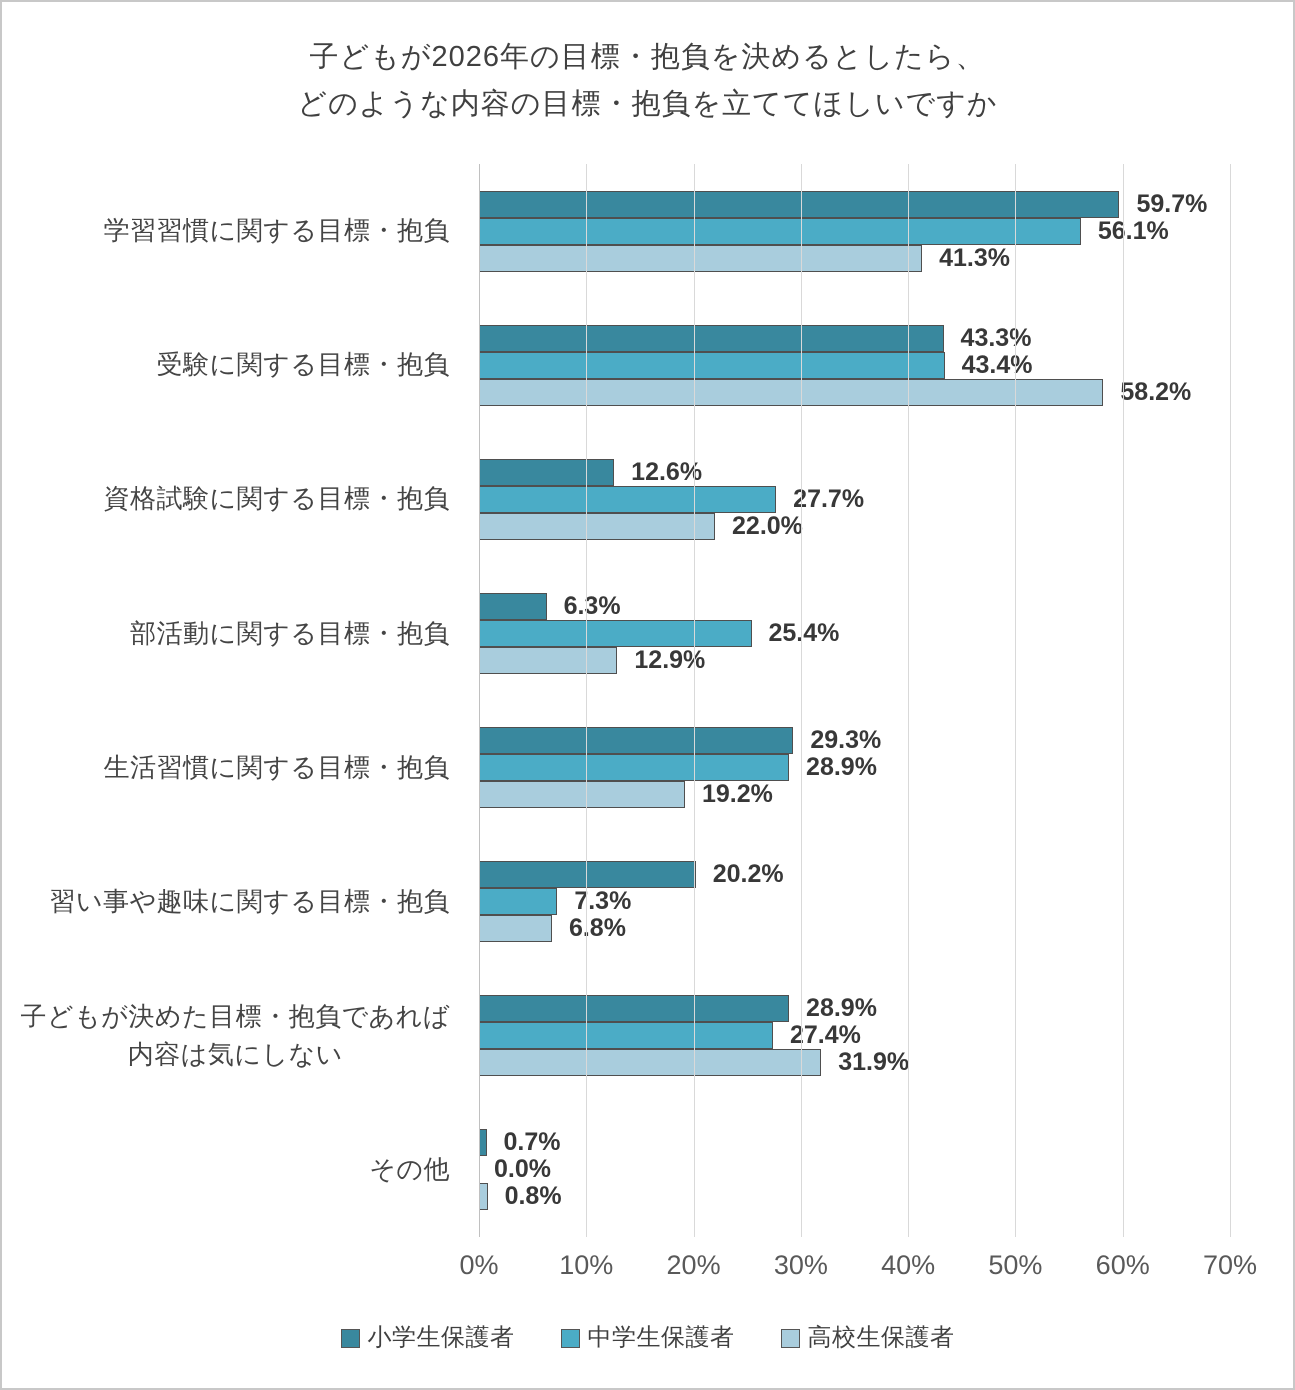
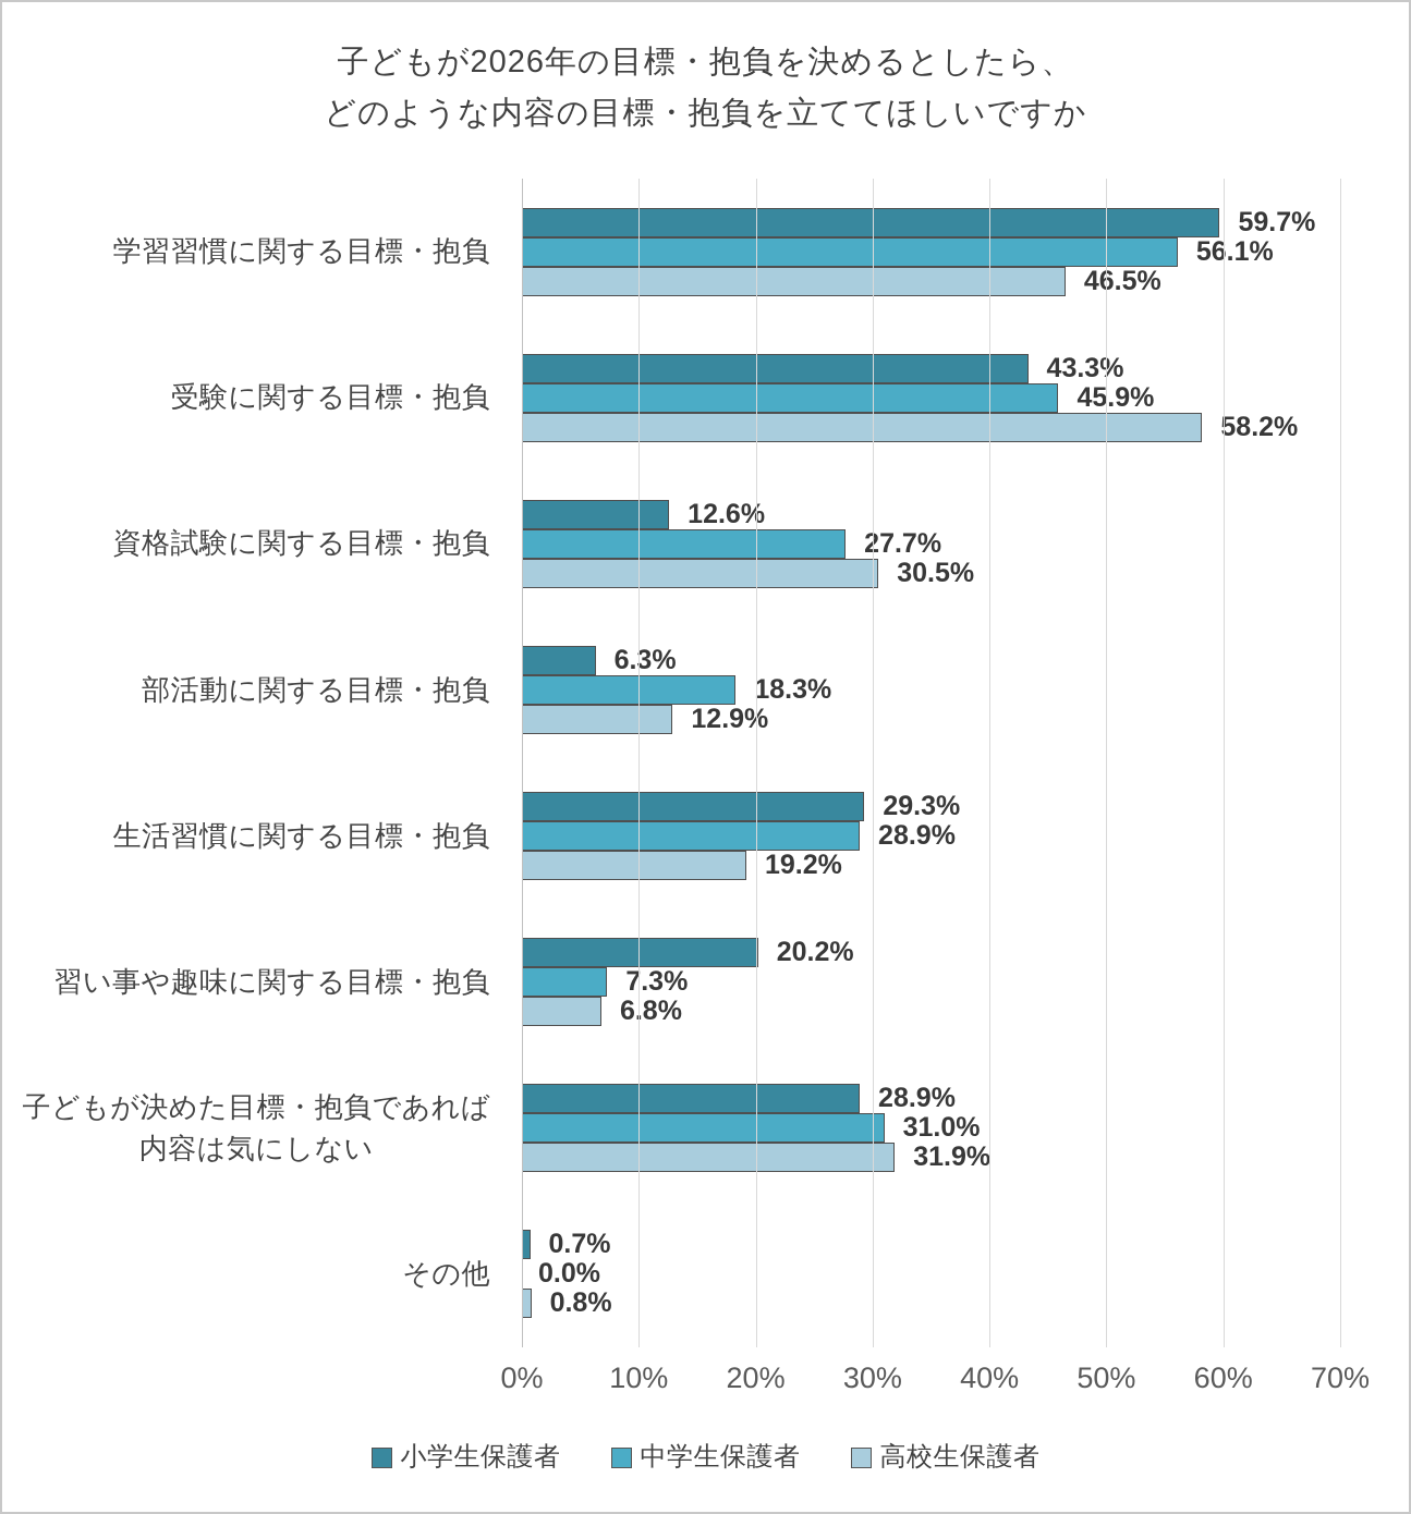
高校生保護者/学習習慣に関する目標・抱負: 41.3% -> 46.5%
中学生保護者/受験に関する目標・抱負: 43.4% -> 45.9%
高校生保護者/資格試験に関する目標・抱負: 22.0% -> 30.5%
中学生保護者/部活動に関する目標・抱負: 25.4% -> 18.3%
中学生保護者/子どもが決めた目標・抱負であれば 内容は気にしない: 27.4% -> 31.0%
